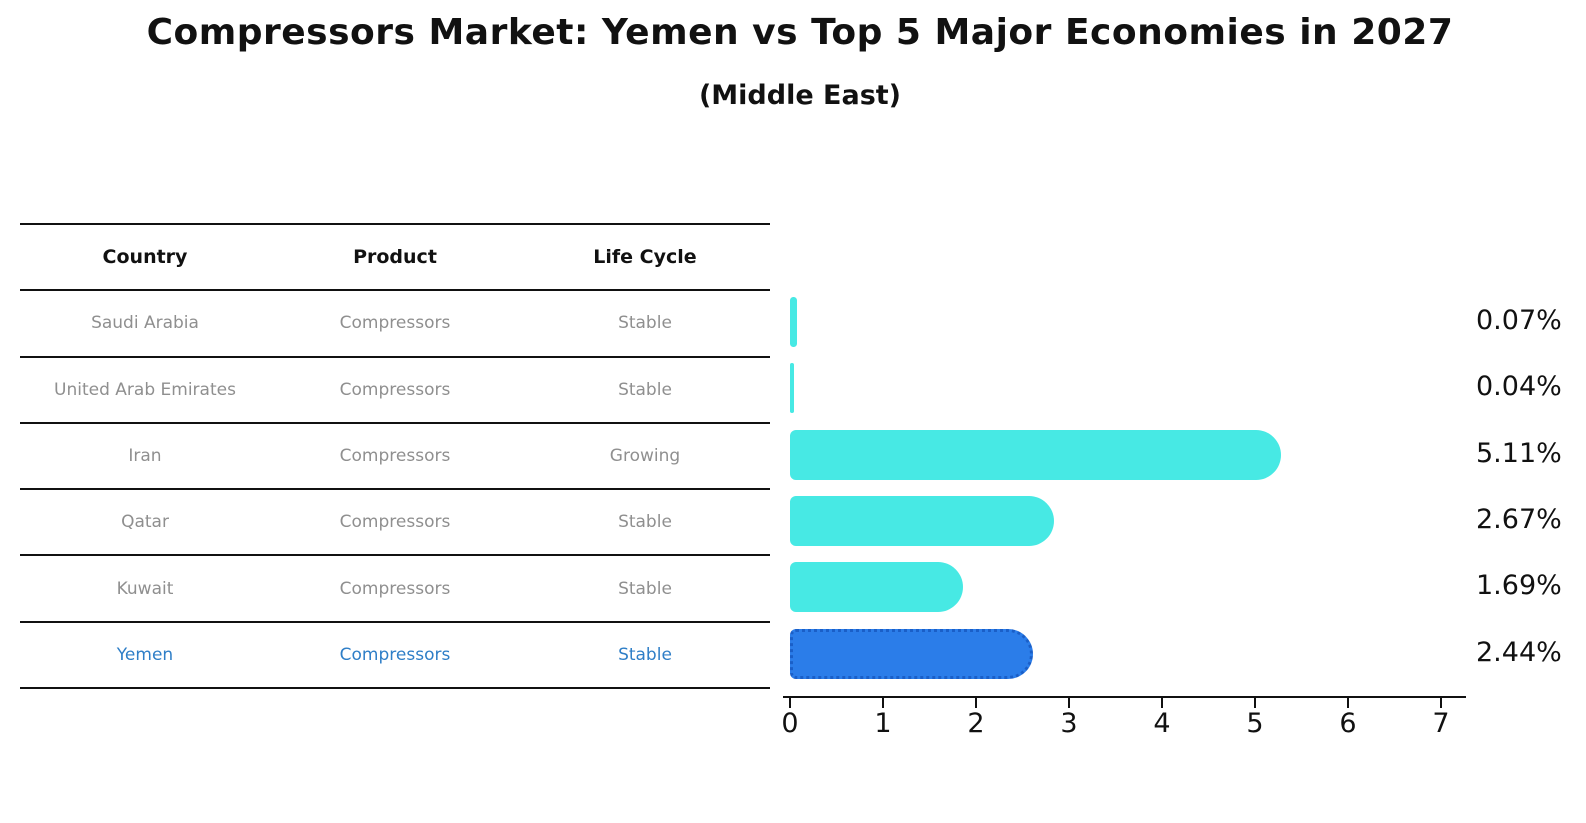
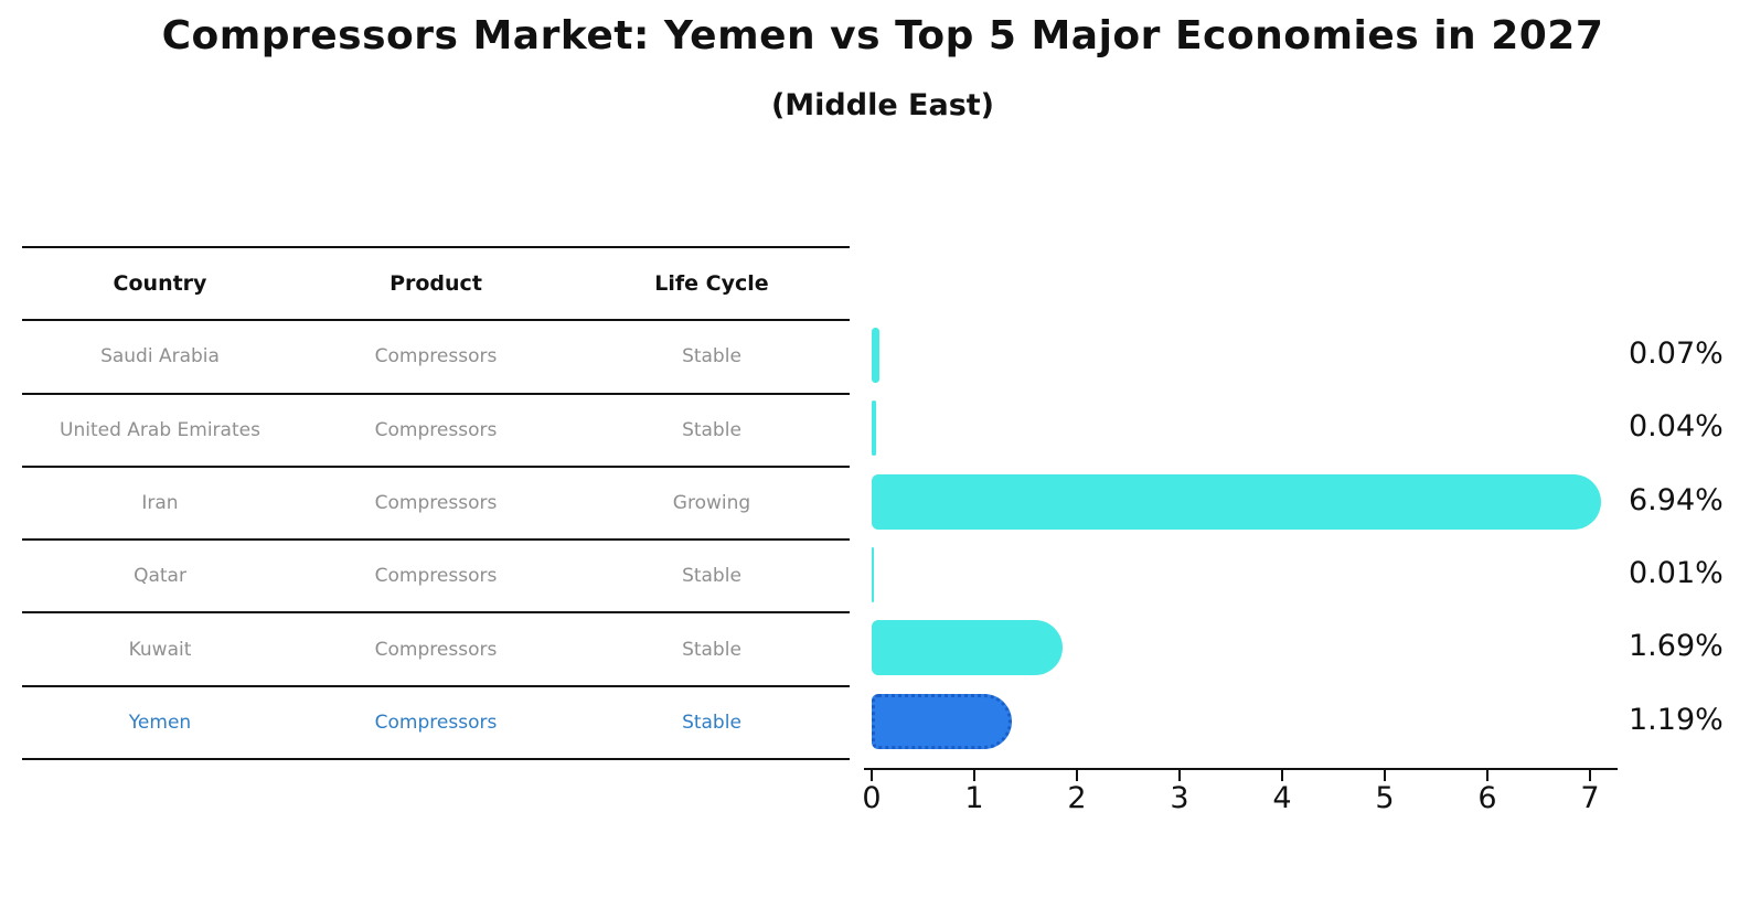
Iran: 5.11% -> 6.94%
Qatar: 2.67% -> 0.01%
Yemen: 2.44% -> 1.19%
